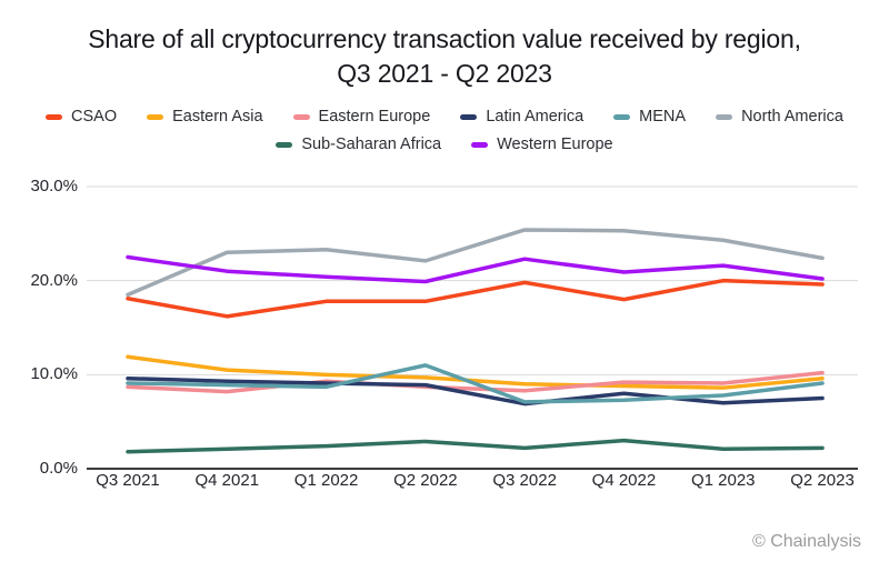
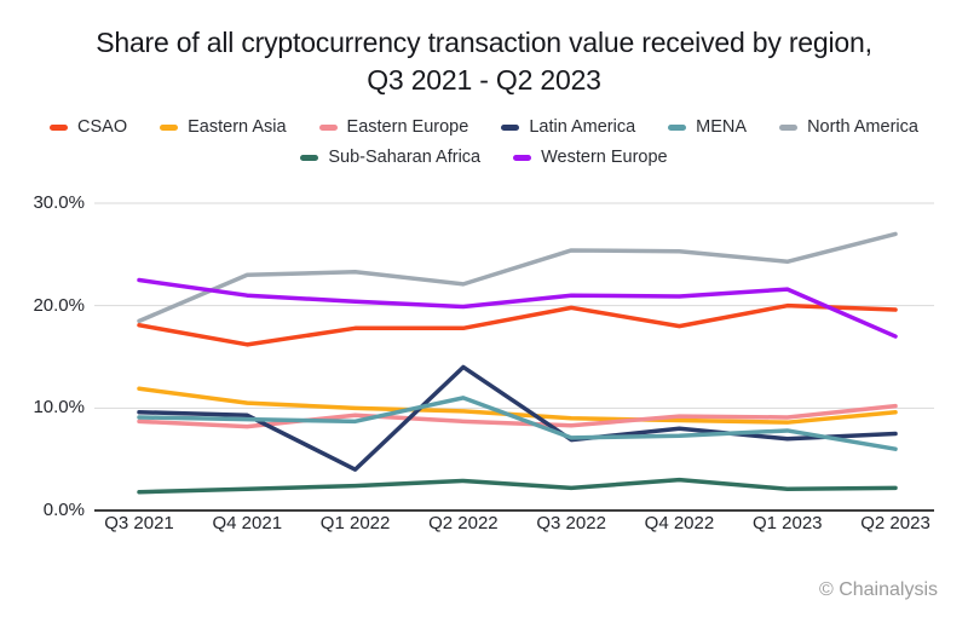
Latin America/Q1 2022: 9% -> 4%
Latin America/Q2 2022: 9% -> 14%
Western Europe/Q3 2022: 22% -> 21%
MENA/Q2 2023: 9% -> 6%
North America/Q2 2023: 22% -> 27%
Western Europe/Q2 2023: 20% -> 17%
